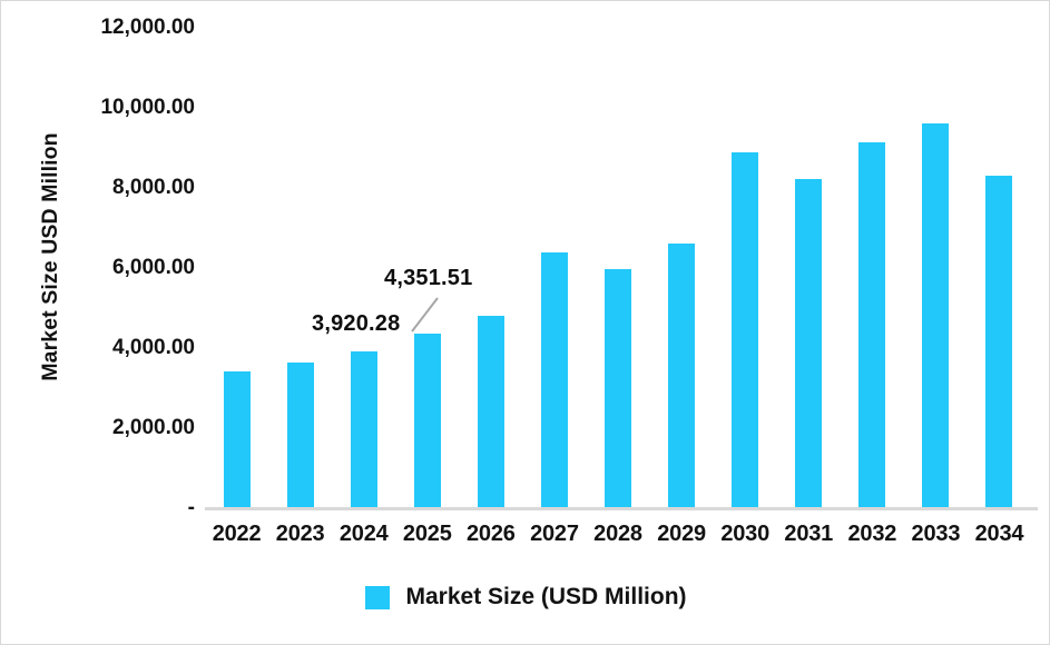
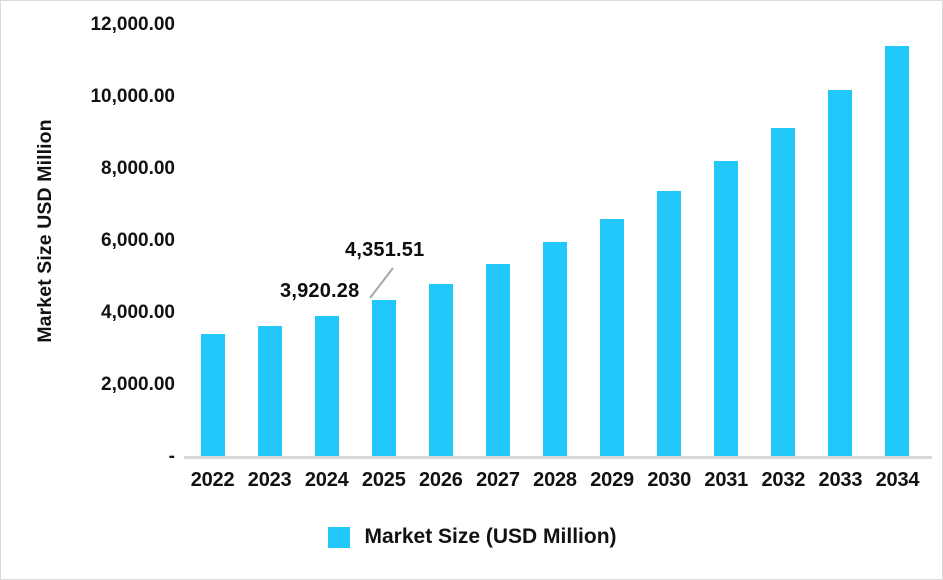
2027: 6400 -> 5400
2030: 8900 -> 7400
2033: 9600 -> 10200
2034: 8300 -> 11400
